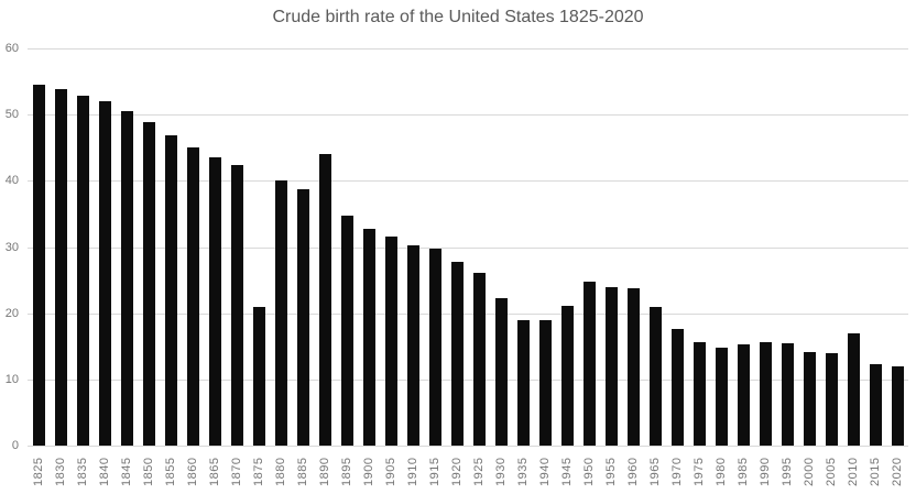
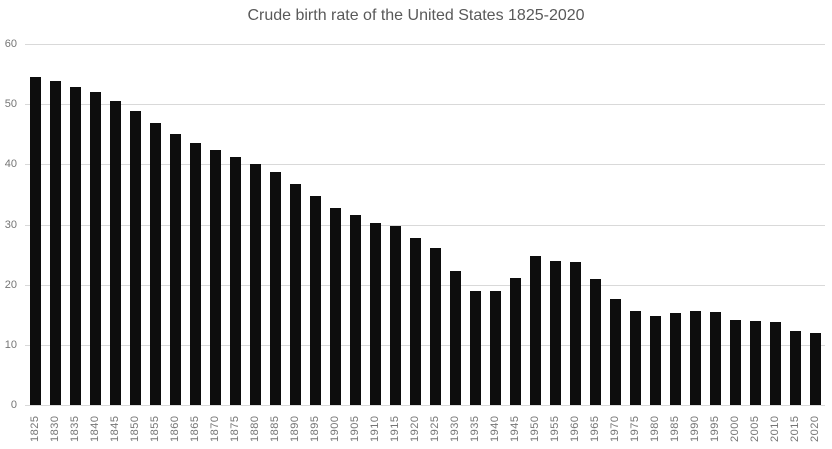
1875: 21 -> 41
1890: 44 -> 37
2010: 17 -> 14
